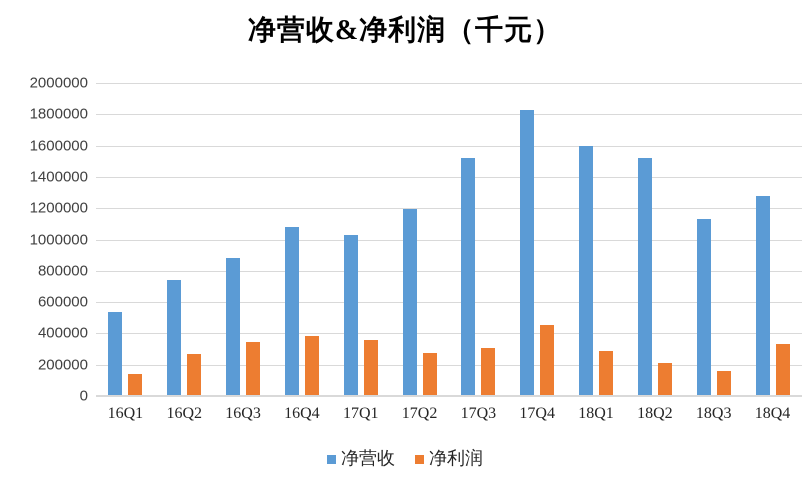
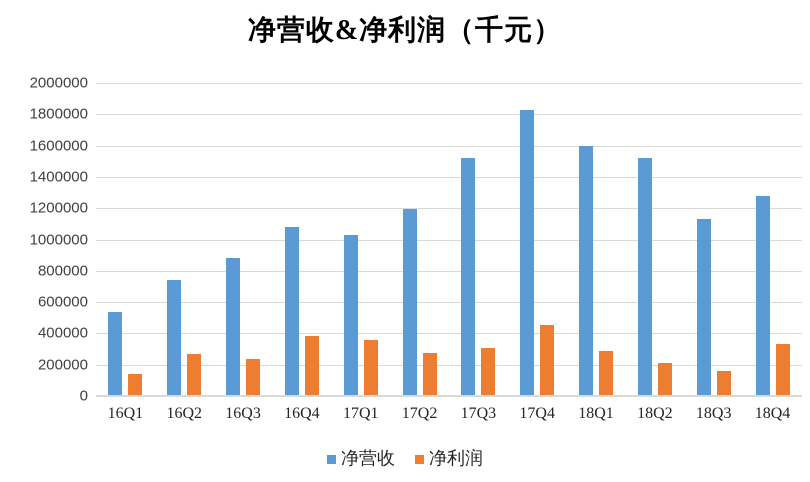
净利润/16Q3: 340000 -> 230000
